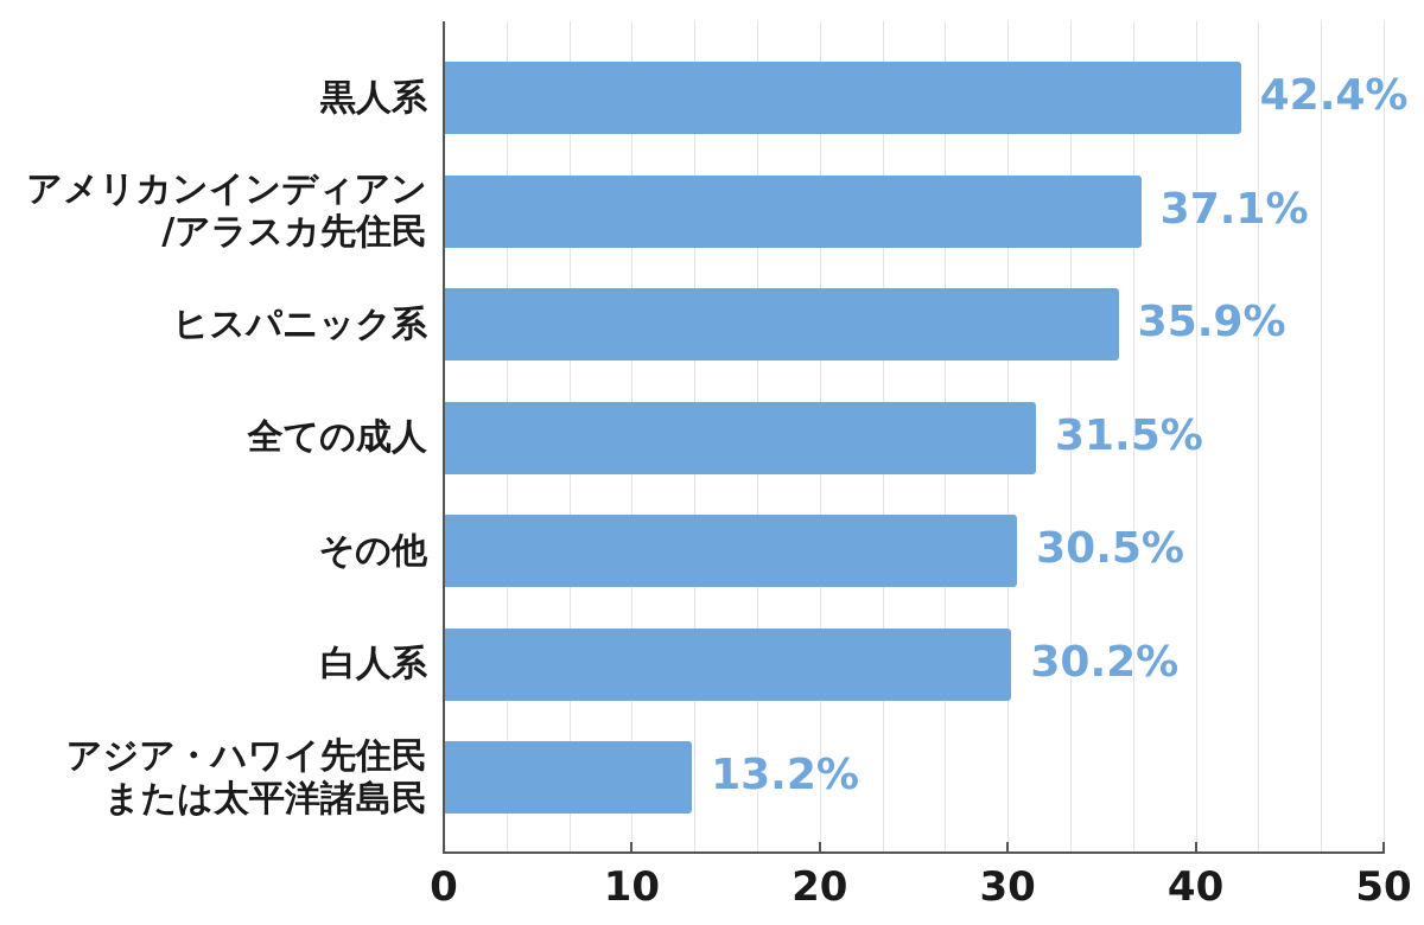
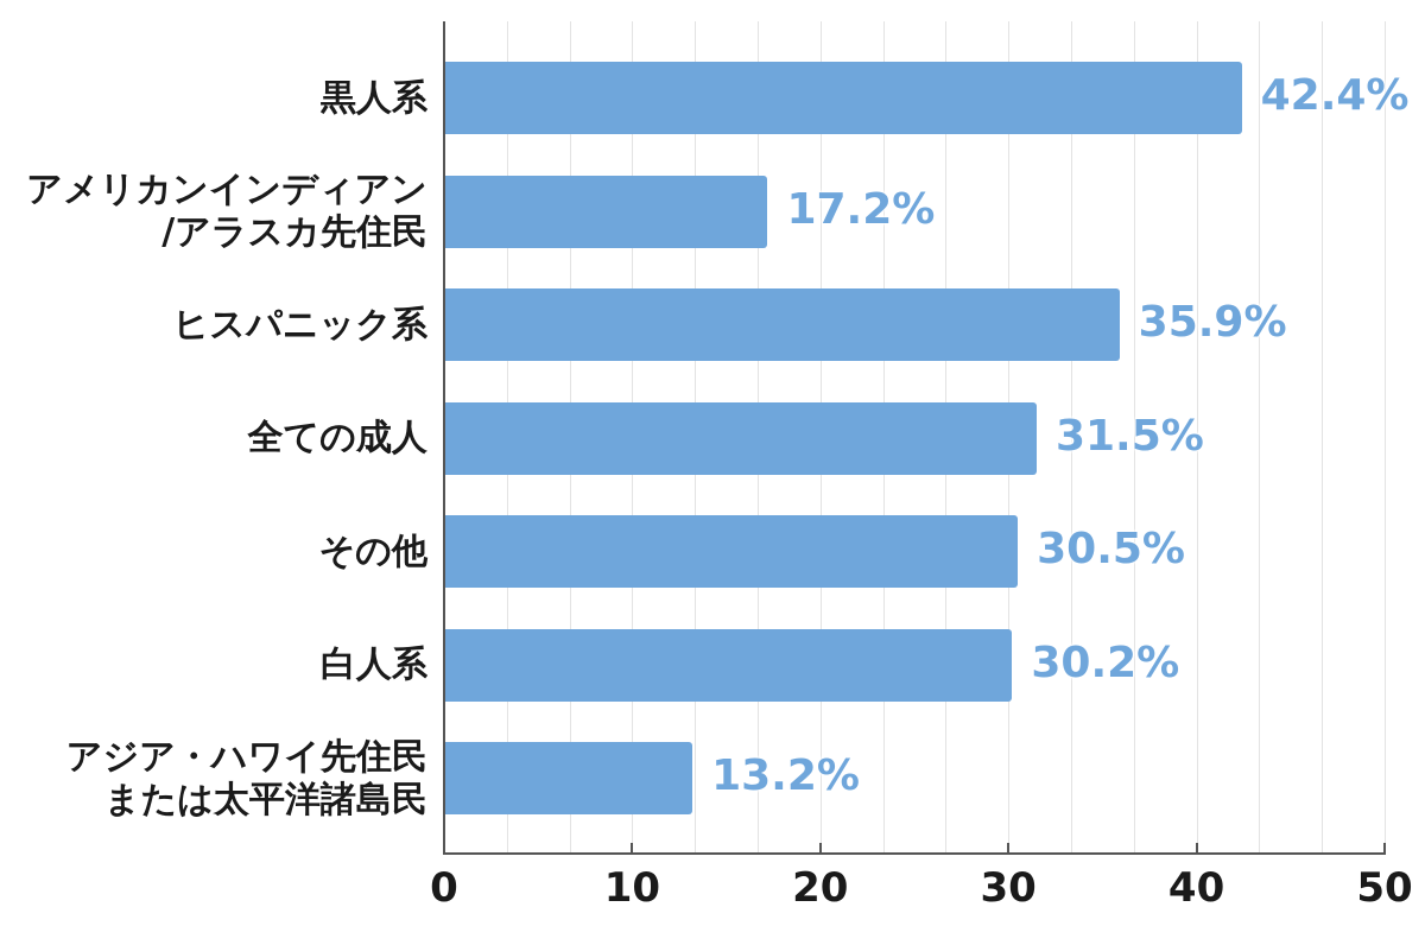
アメリカンインディアン /アラスカ先住民: 37.1% -> 17.2%
